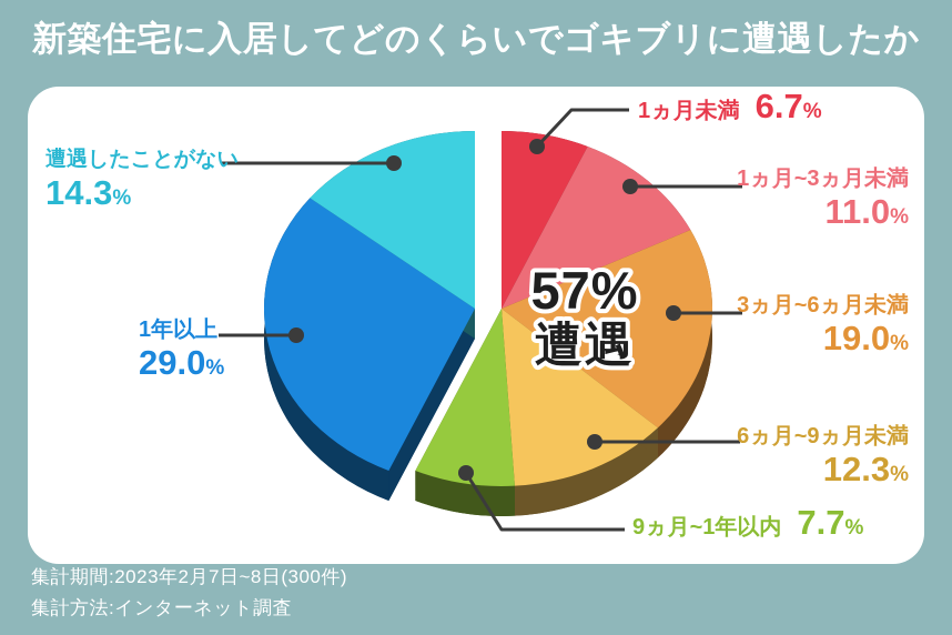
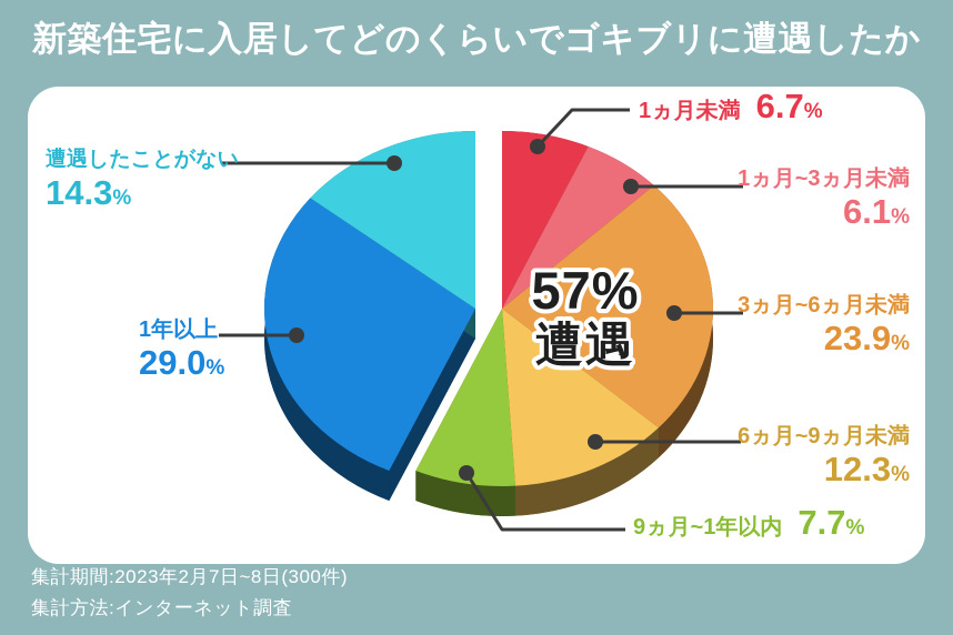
1ヵ月~3ヵ月未満: 11.0 -> 6.1
3ヵ月~6ヵ月未満: 19.0 -> 23.9
